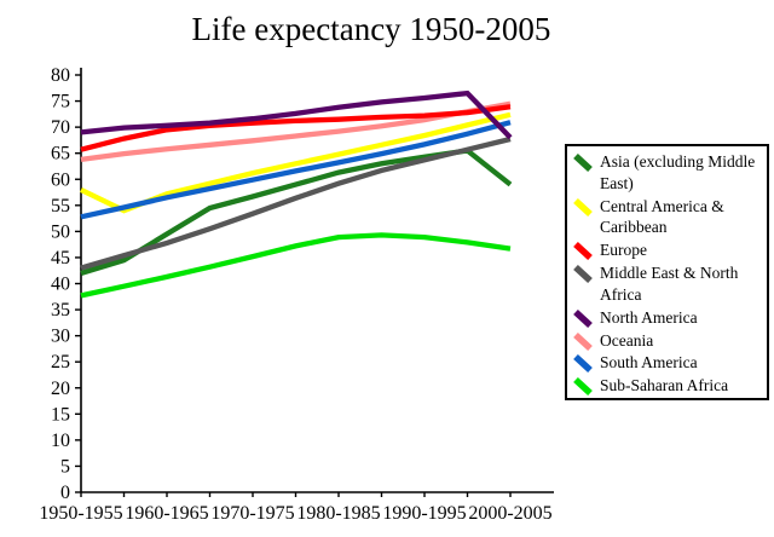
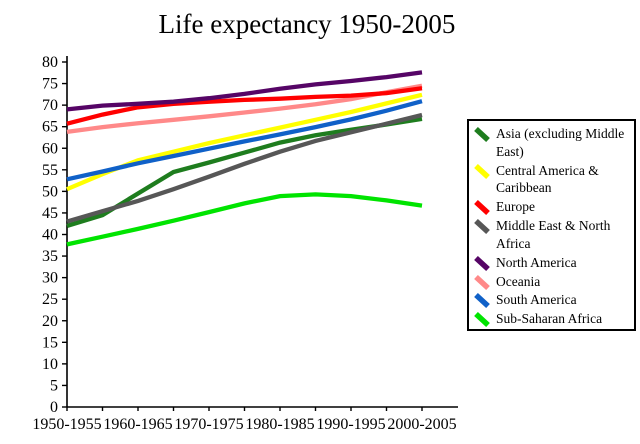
Central America & Caribbean/1950-1955: 58 -> 50
Asia (excluding Middle East)/2000-2005: 59 -> 67
North America/2000-2005: 68 -> 78
